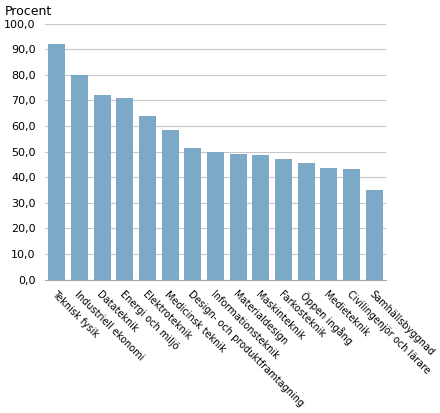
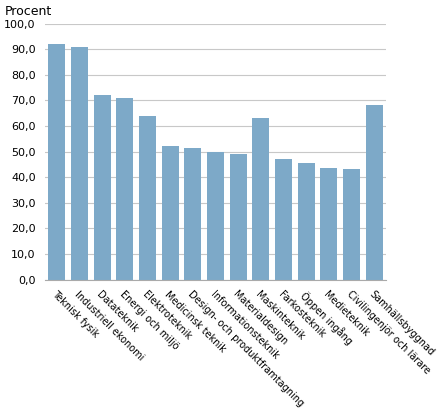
Industriell ekonomi: 80,0 -> 91,0
Medicinsk teknik: 58,5 -> 52,0
Maskinteknik: 48,5 -> 63,0
Samhällsbyggnad: 35,0 -> 68,0
